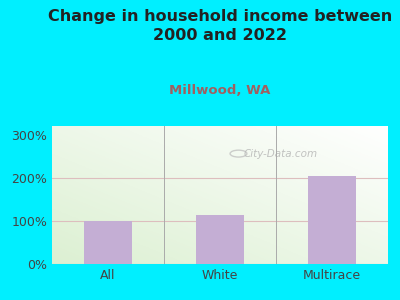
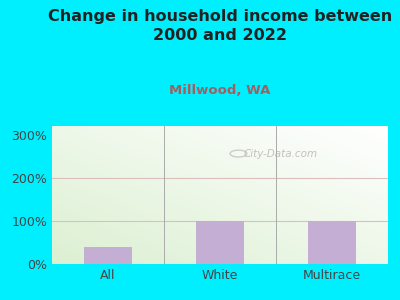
All: 100% -> 40%
White: 113% -> 100%
Multirace: 205% -> 100%
